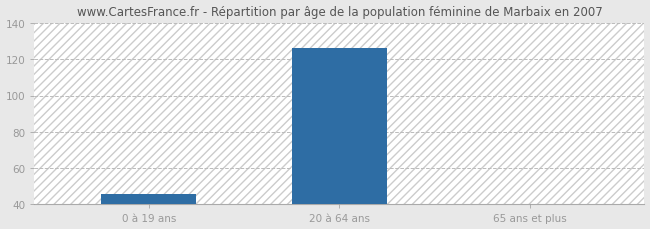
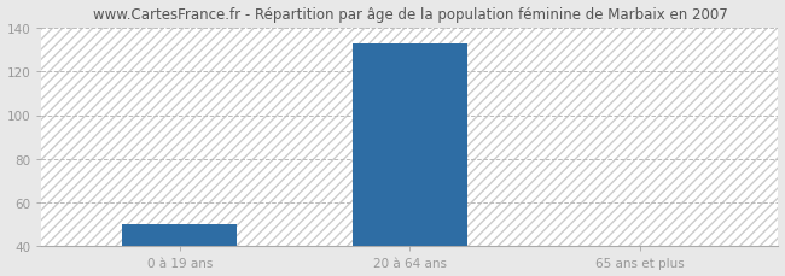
0 à 19 ans: 46 -> 50
20 à 64 ans: 126 -> 133
